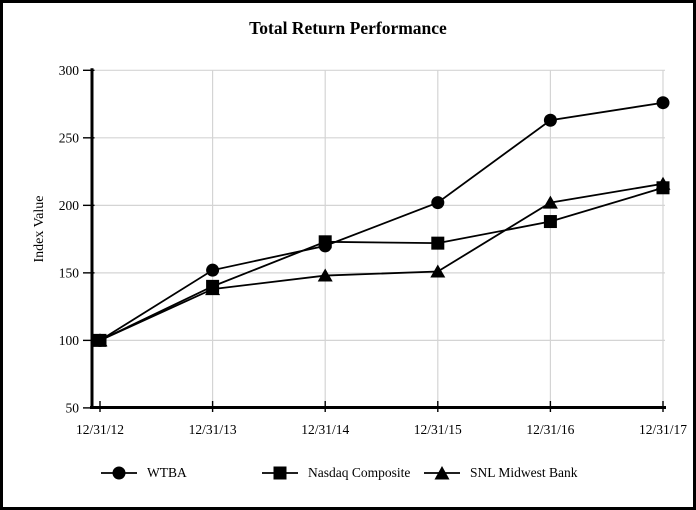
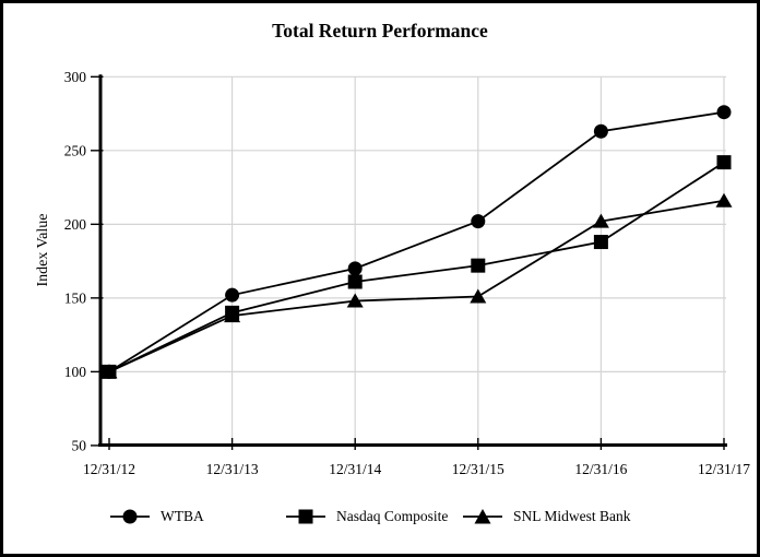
Nasdaq Composite/12/31/14: 173 -> 161
Nasdaq Composite/12/31/17: 213 -> 242
